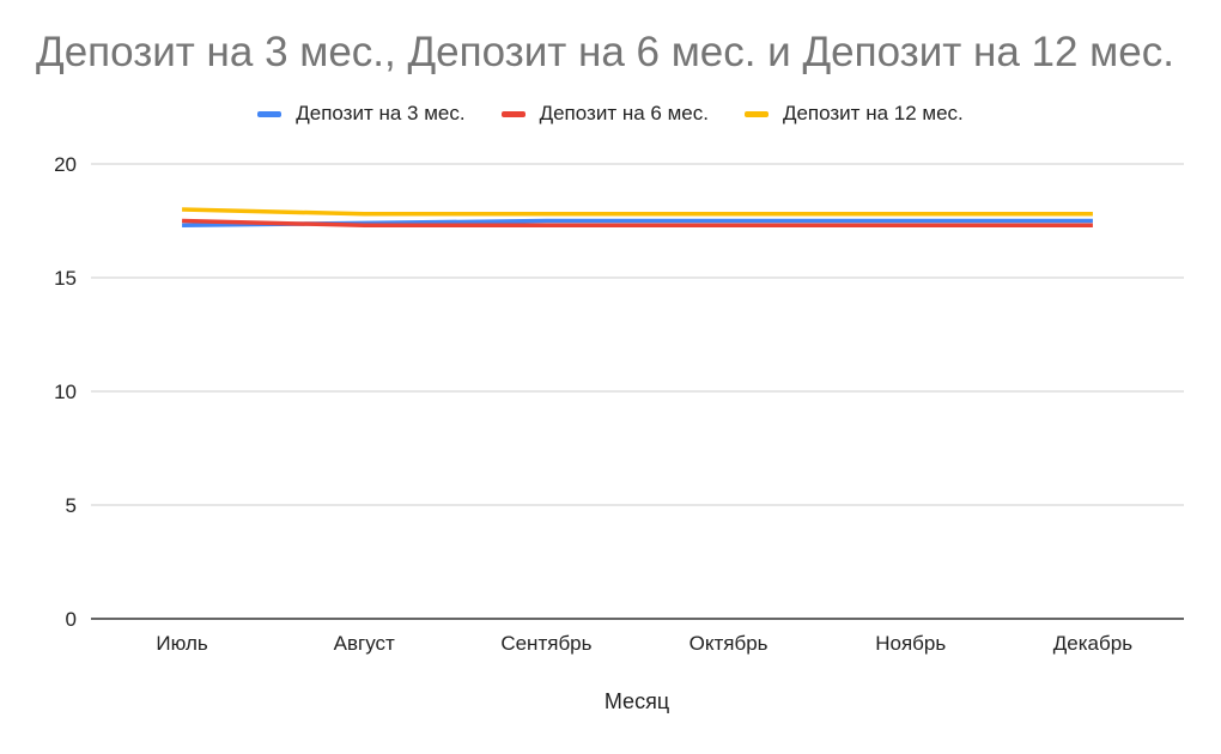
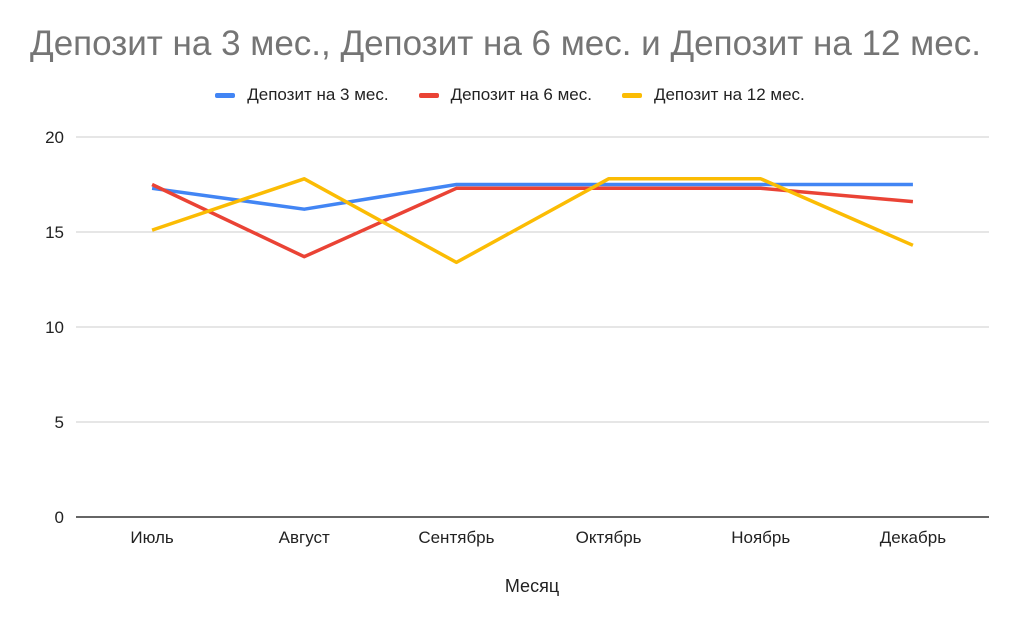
Депозит на 12 мес./Июль: 18.0 -> 15.1
Депозит на 3 мес./Август: 17.4 -> 16.2
Депозит на 6 мес./Август: 17.3 -> 13.7
Депозит на 12 мес./Сентябрь: 17.8 -> 13.4
Депозит на 6 мес./Декабрь: 17.3 -> 16.6
Депозит на 12 мес./Декабрь: 17.8 -> 14.3
